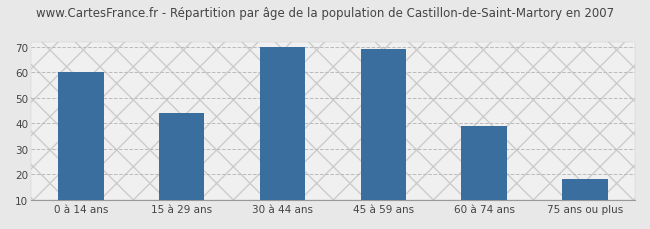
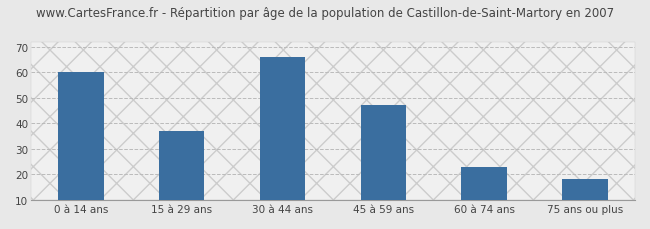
15 à 29 ans: 44 -> 37
30 à 44 ans: 70 -> 66
45 à 59 ans: 69 -> 47
60 à 74 ans: 39 -> 23
